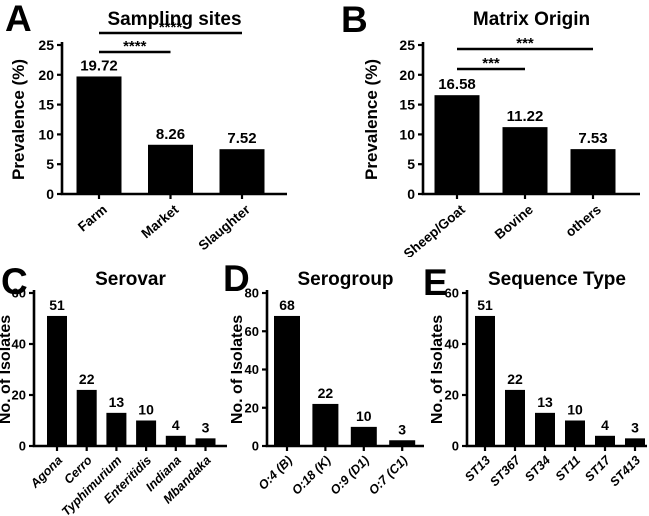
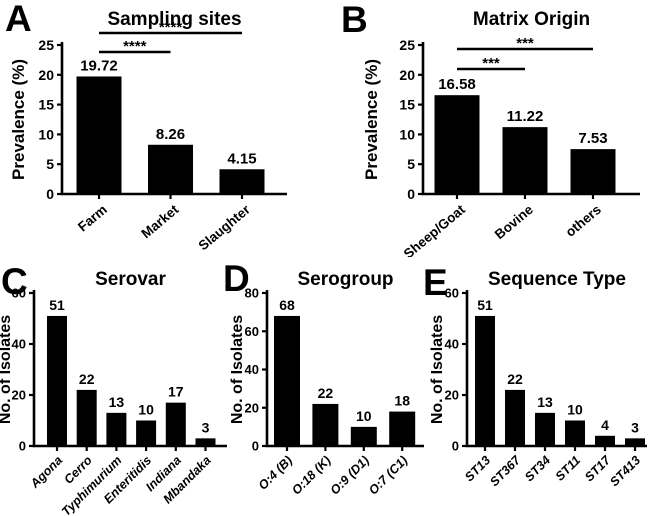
Sampling sites/Slaughter: 7.52 -> 4.15
Serovar/Indiana: 4 -> 17
Serogroup/O:7 (C1): 3 -> 18
